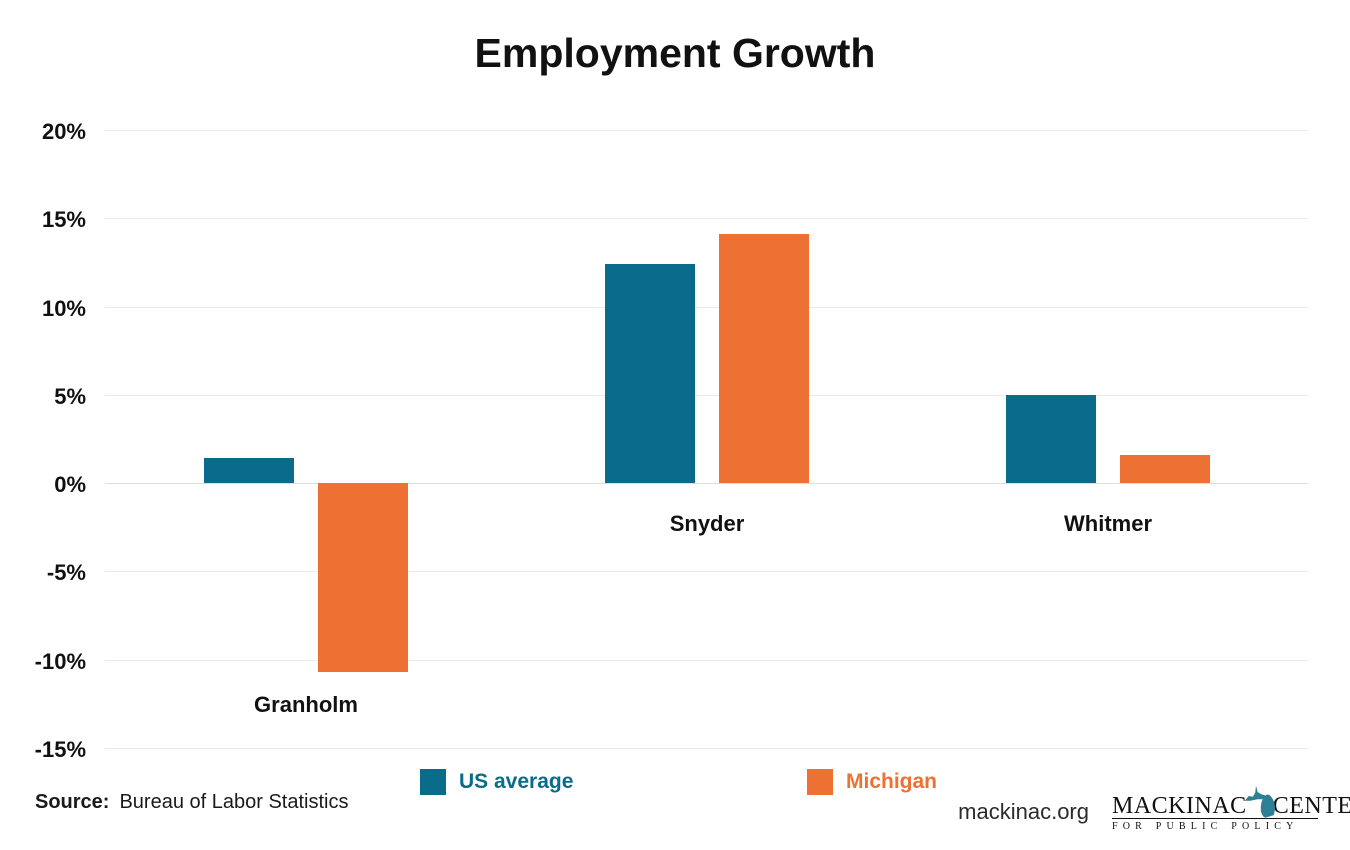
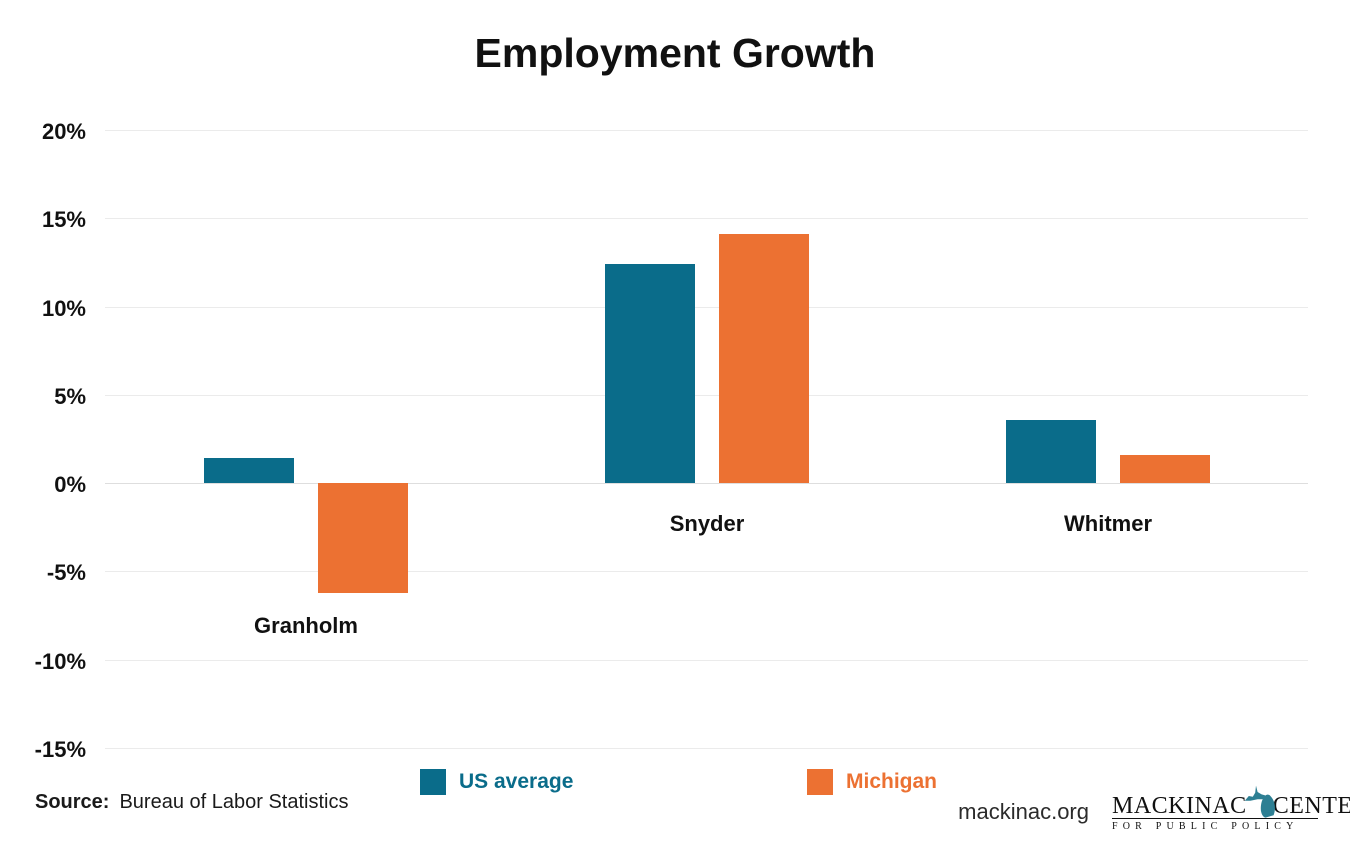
Michigan/Granholm: -10.7% -> -6.2%
US average/Whitmer: 5.0% -> 3.6%
